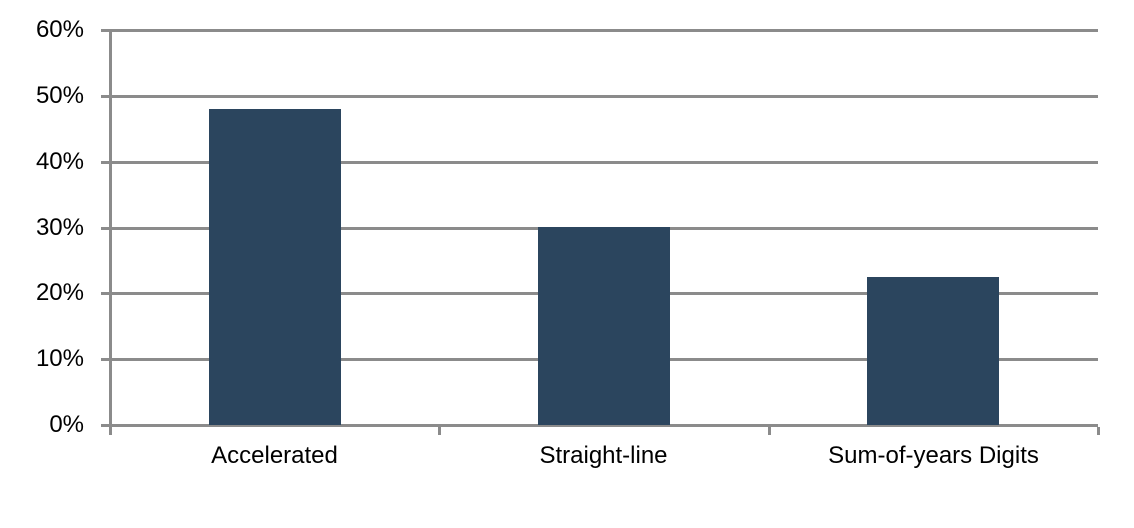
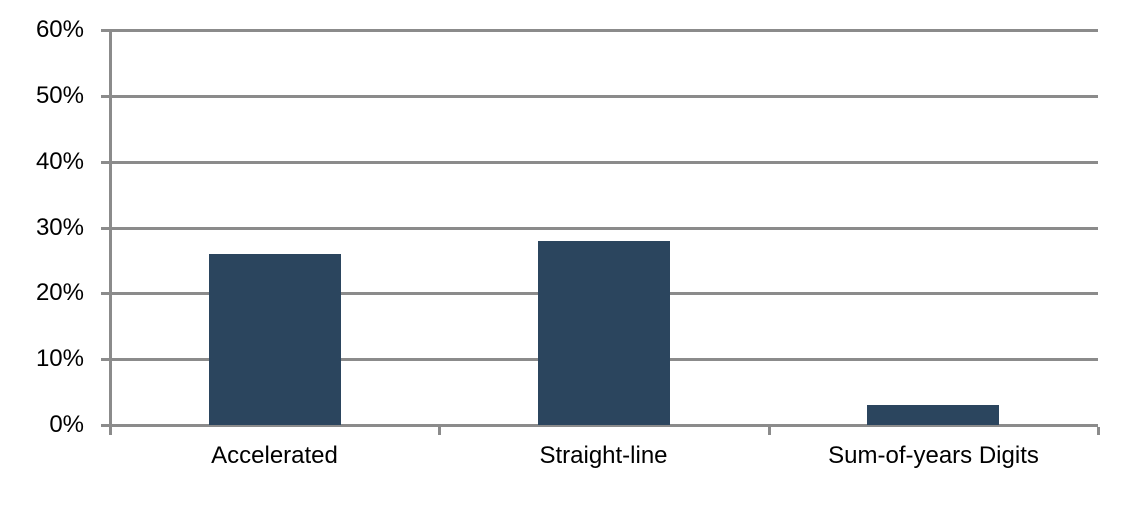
Accelerated: 48% -> 26%
Straight-line: 30% -> 28%
Sum-of-years Digits: 22% -> 3%
